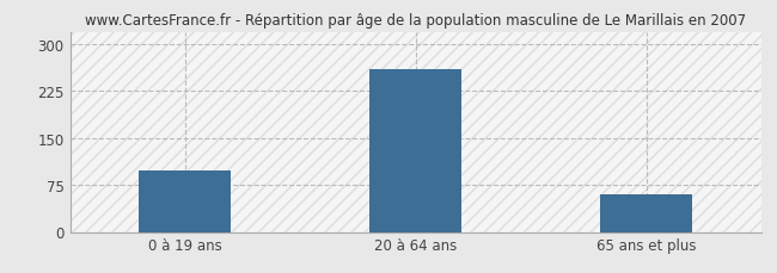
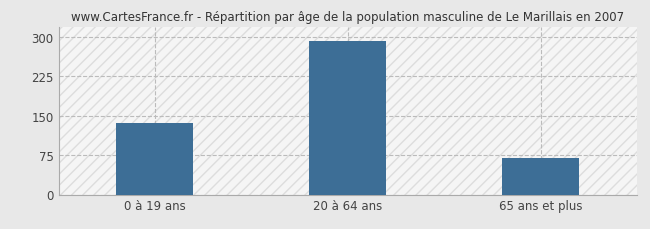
0 à 19 ans: 98 -> 136
20 à 64 ans: 260 -> 292
65 ans et plus: 60 -> 70
